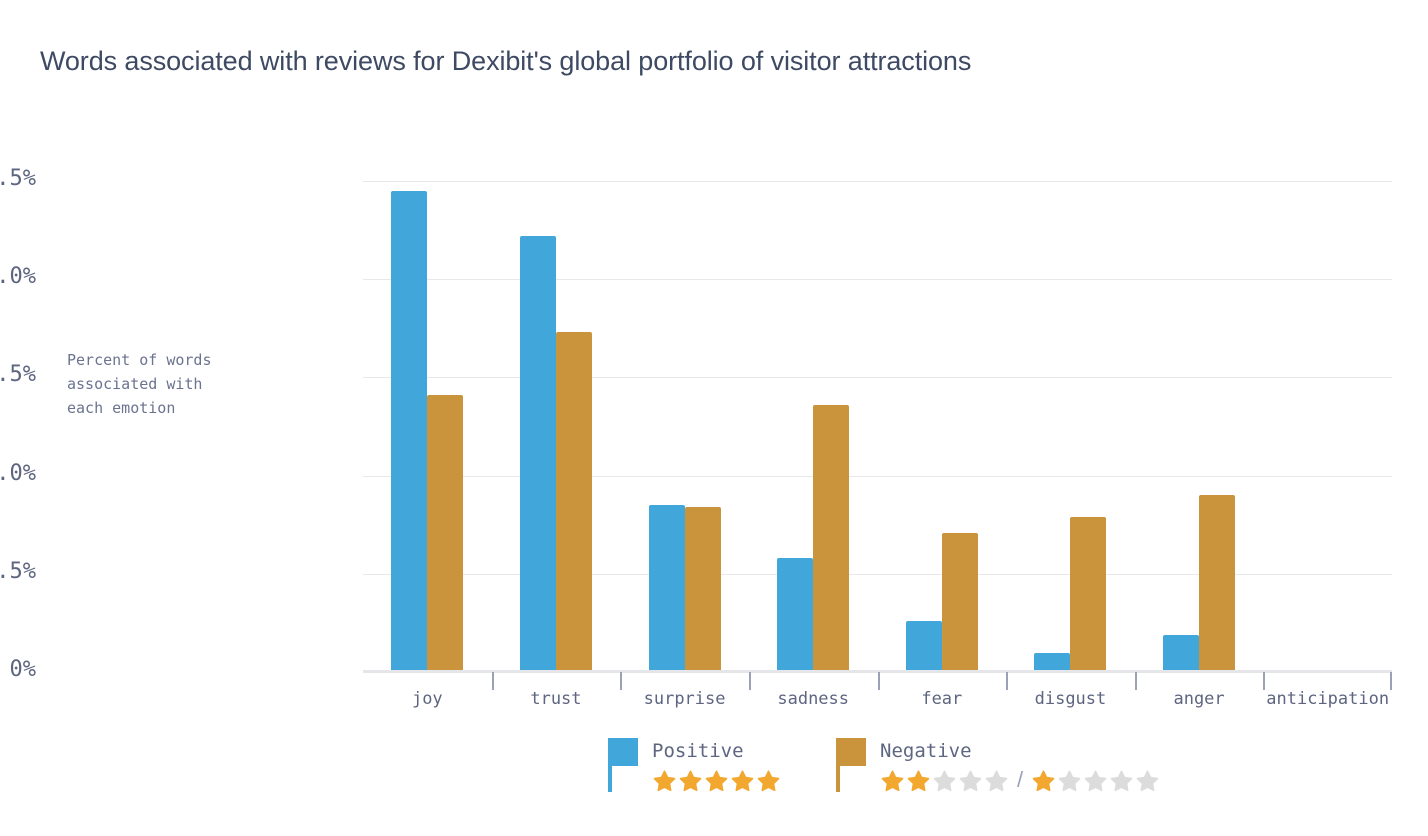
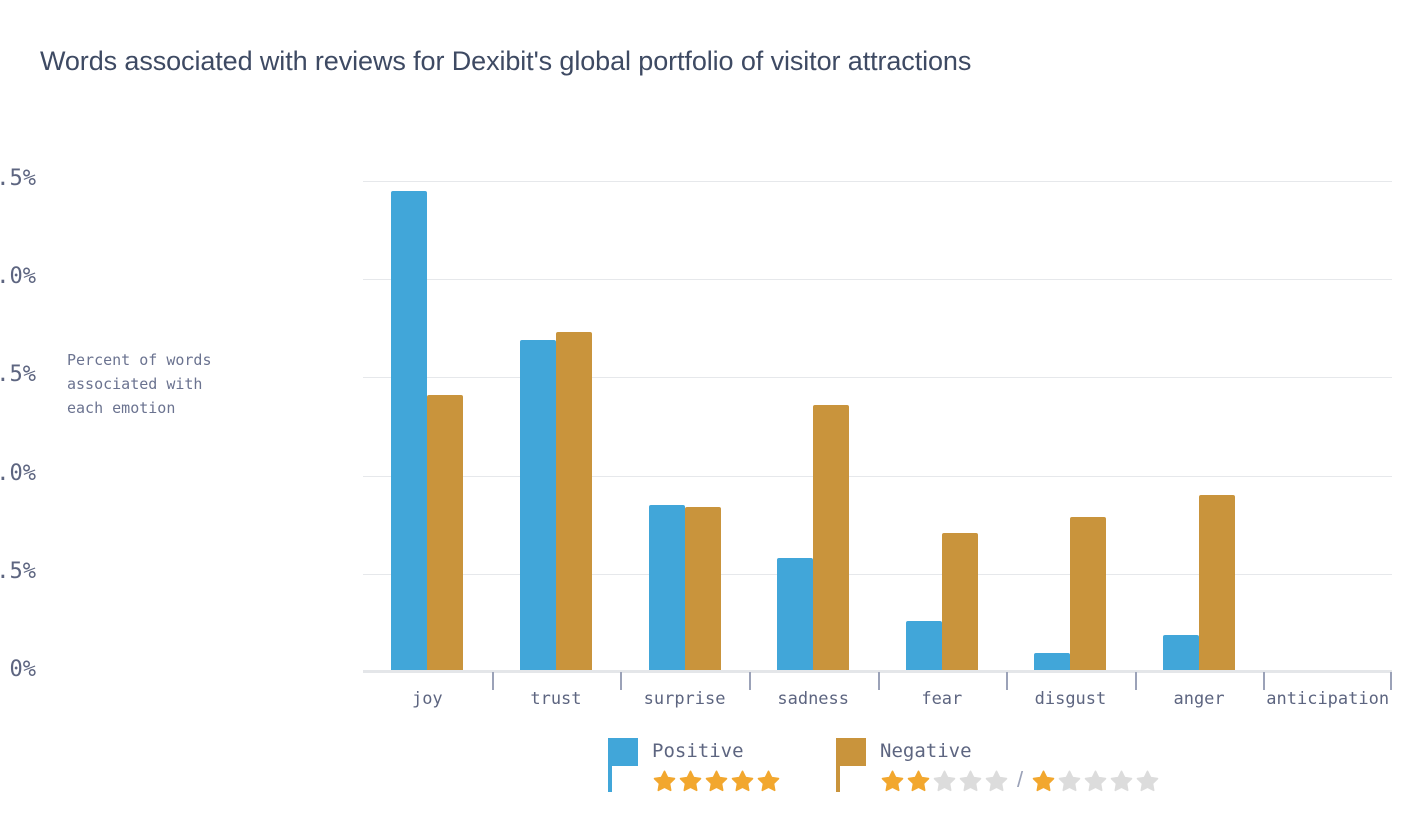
Positive/trust: 11.1% -> 8.4%
